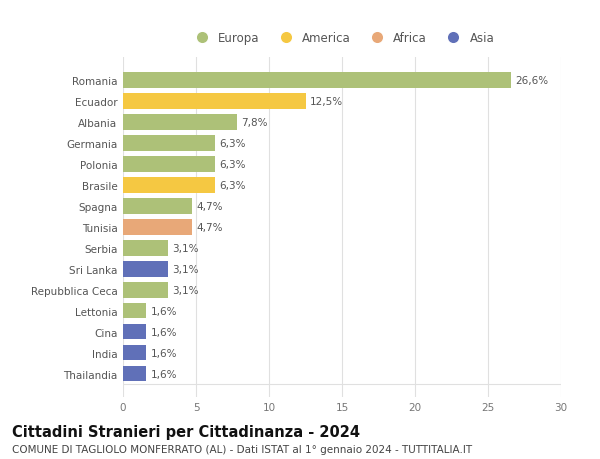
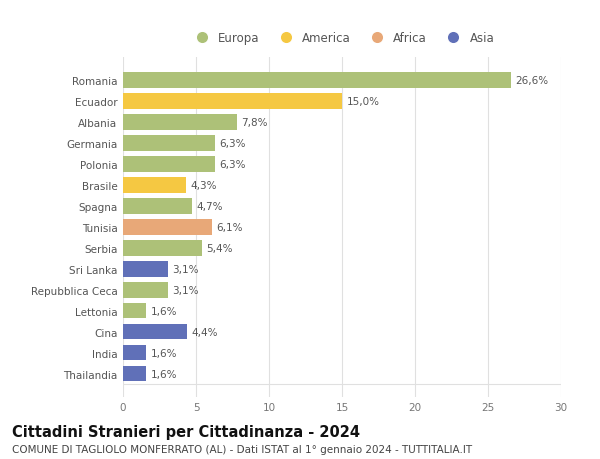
Ecuador: 12,5% -> 15,0%
Brasile: 6,3% -> 4,3%
Tunisia: 4,7% -> 6,1%
Serbia: 3,1% -> 5,4%
Cina: 1,6% -> 4,4%
